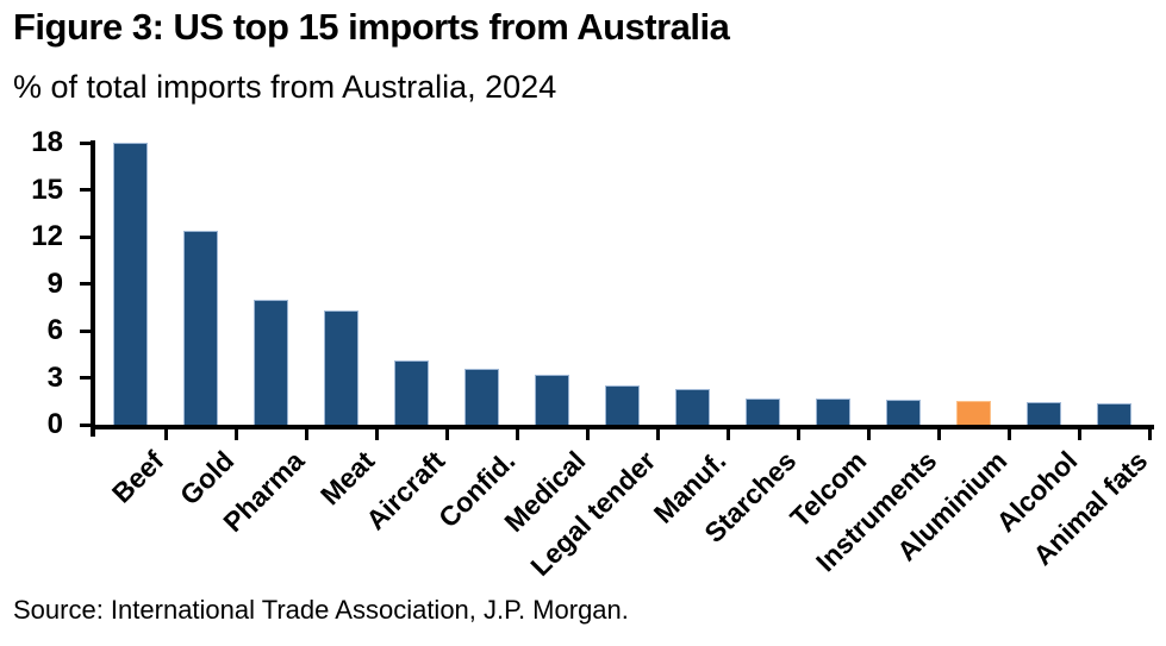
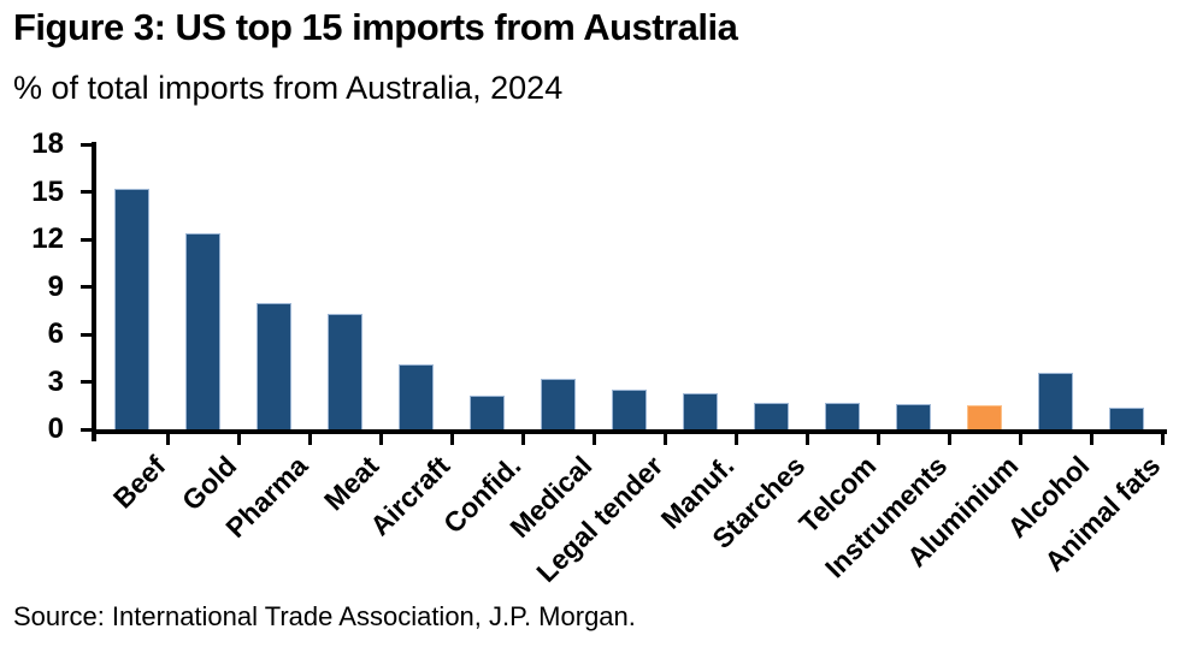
Beef: 18.0 -> 15.2
Confid.: 3.6 -> 2.1
Alcohol: 1.4 -> 3.6
